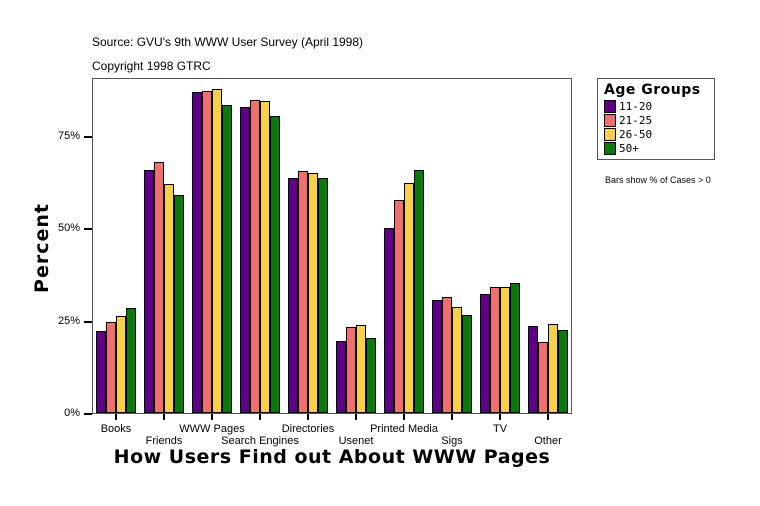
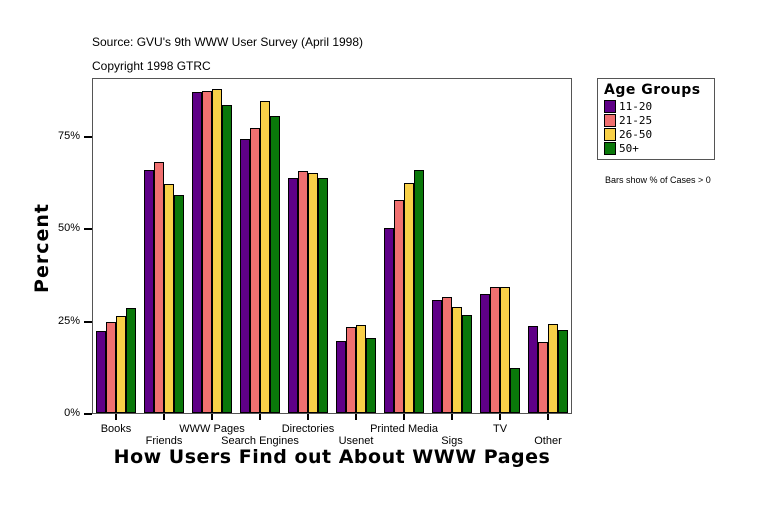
11-20/Search Engines: 83% -> 74%
21-25/Search Engines: 84% -> 77%
50+/TV: 35% -> 12%
